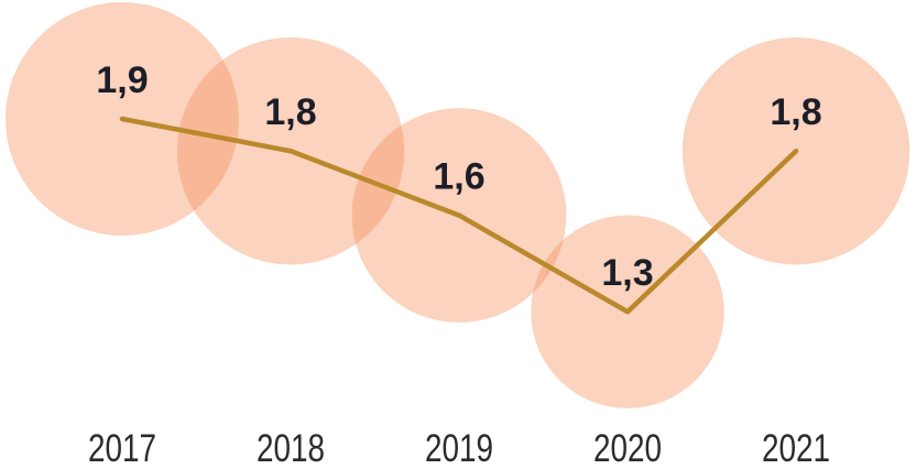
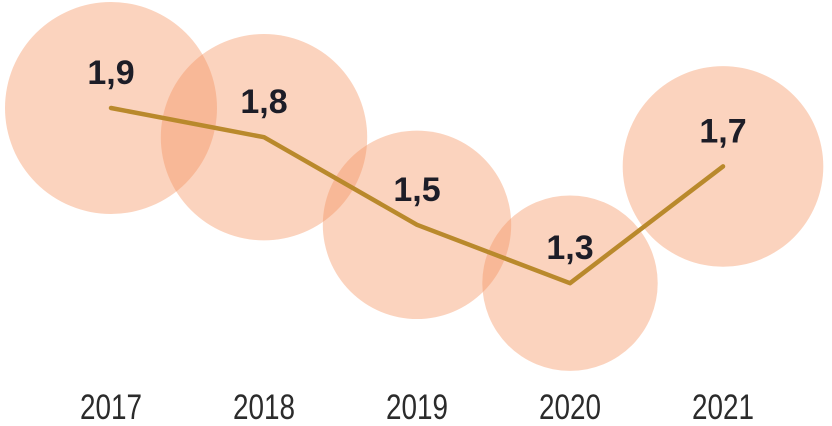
2019: 1,6 -> 1,5
2021: 1,8 -> 1,7
